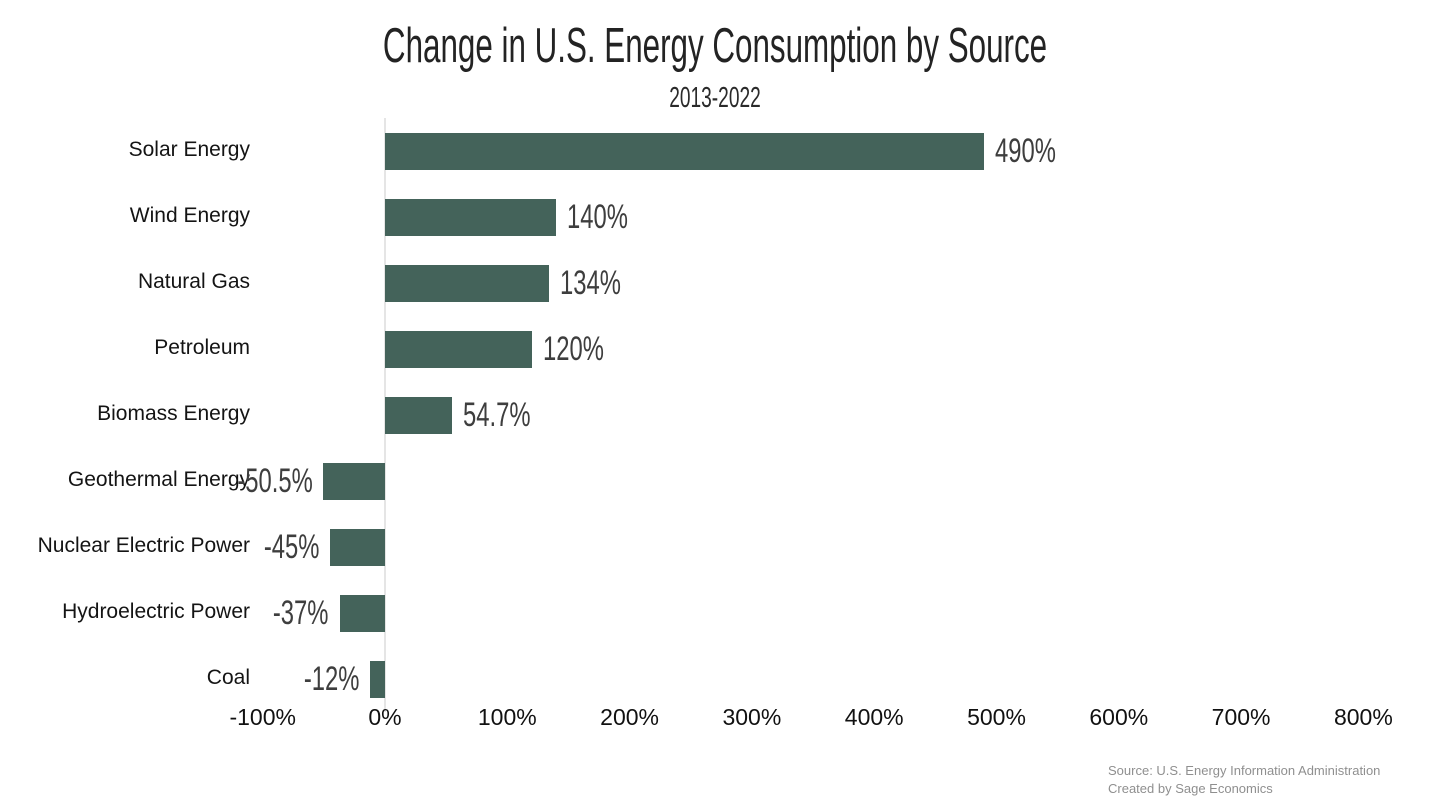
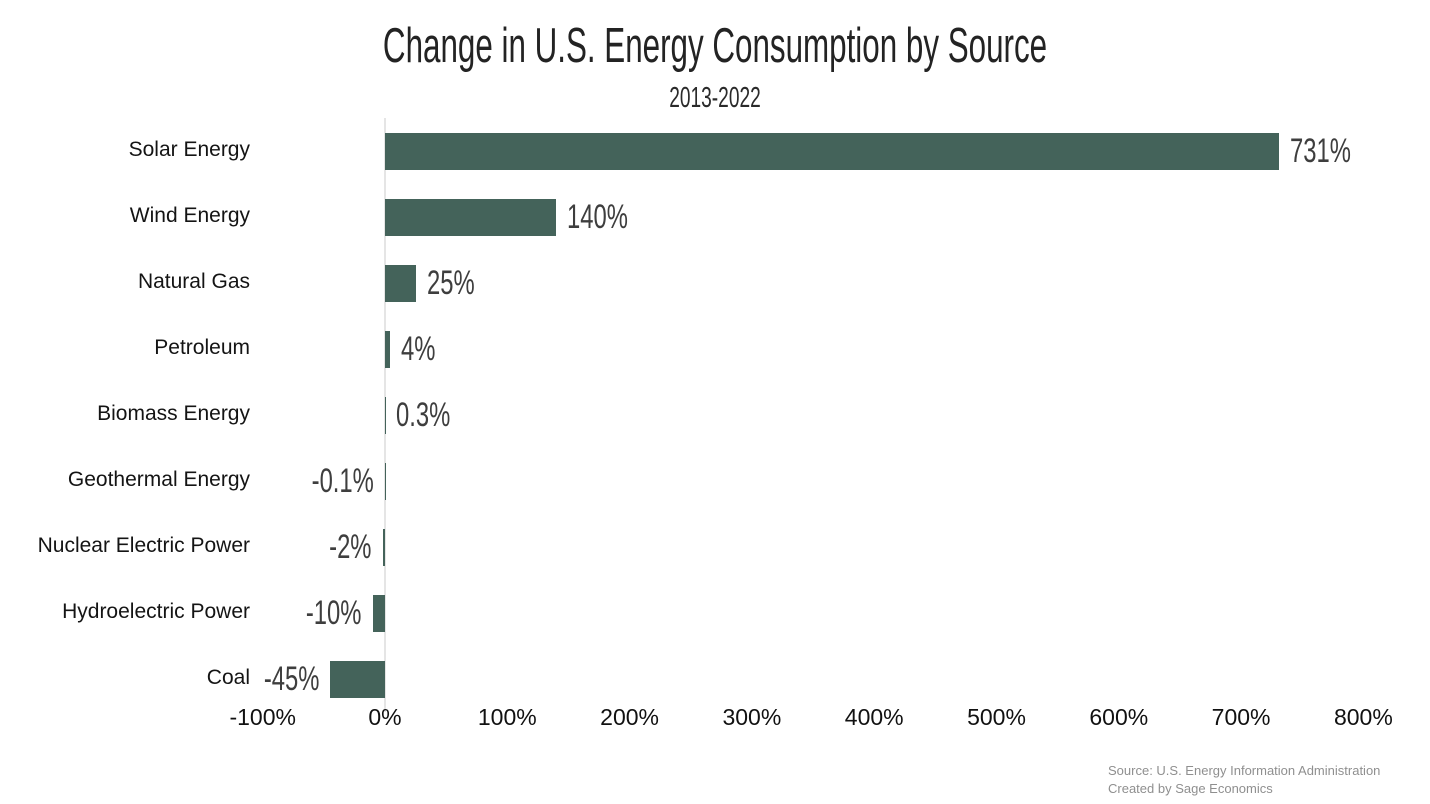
Solar Energy: 490% -> 731%
Natural Gas: 134% -> 25%
Petroleum: 120% -> 4%
Biomass Energy: 54.7% -> 0.3%
Geothermal Energy: -50.5% -> -0.1%
Nuclear Electric Power: -45% -> -2%
Hydroelectric Power: -37% -> -10%
Coal: -12% -> -45%
